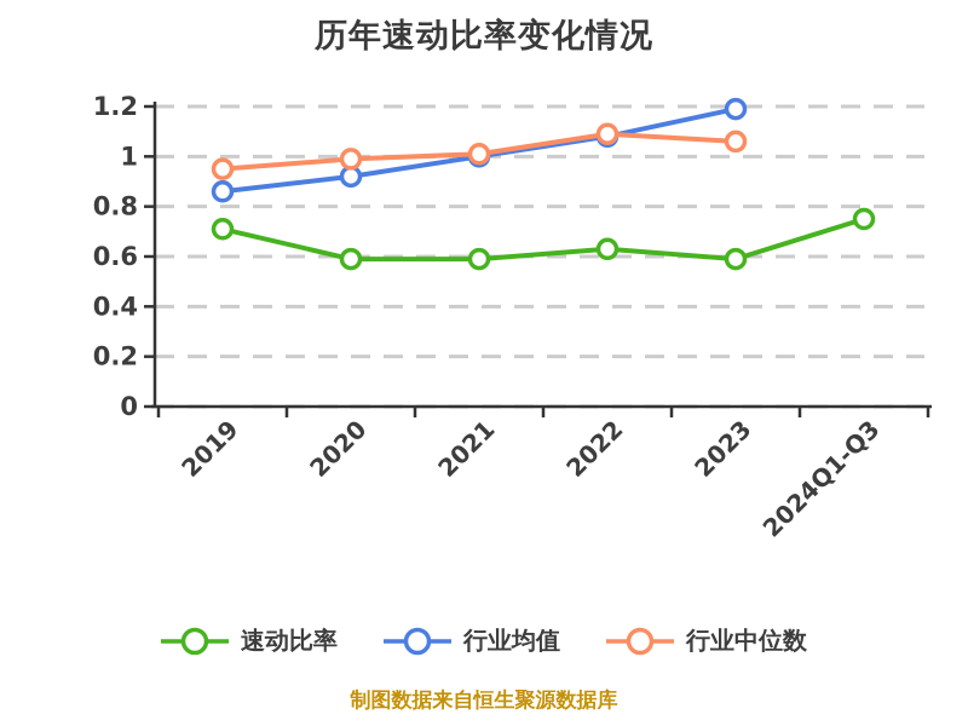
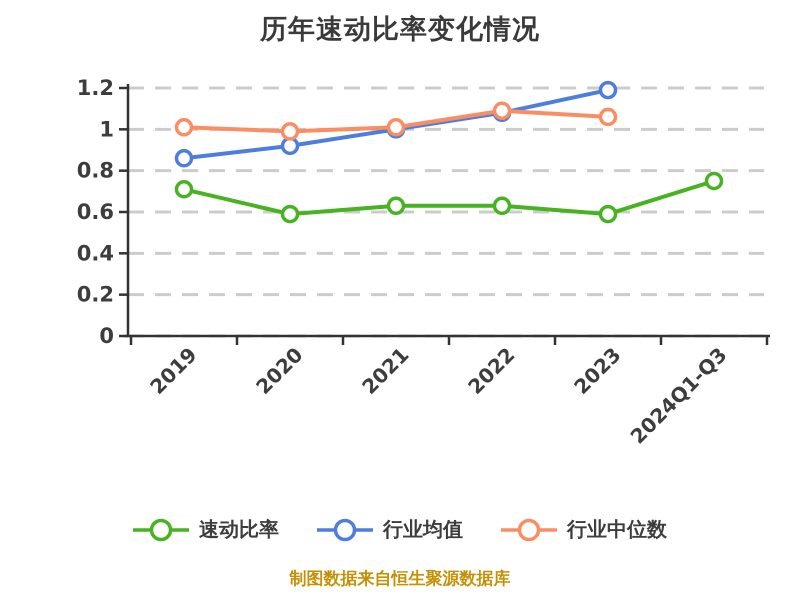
行业中位数/2019: 0.95 -> 1.01
速动比率/2021: 0.59 -> 0.63
